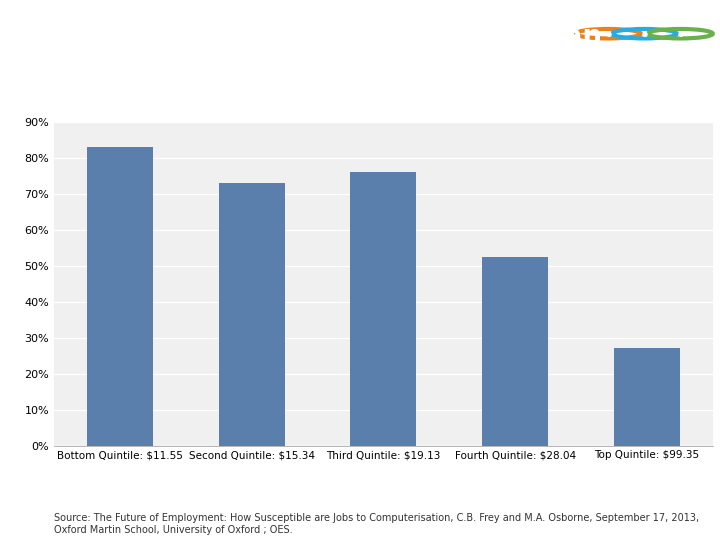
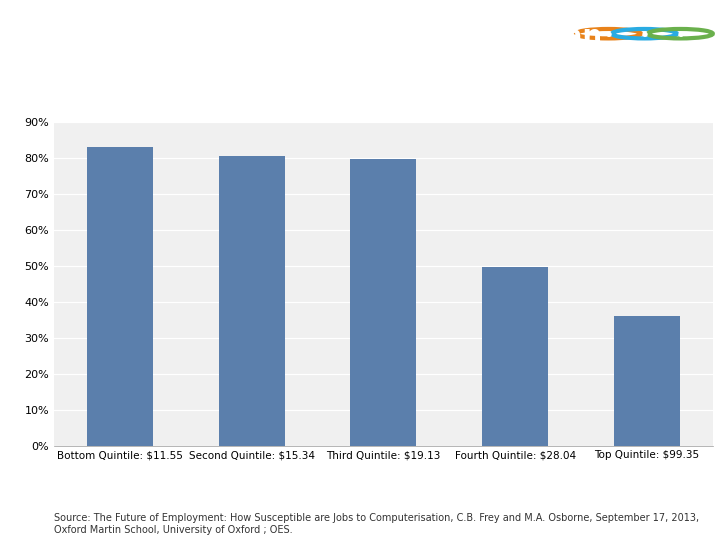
Second Quintile: $15.34: 73.0% -> 80.5%
Third Quintile: $19.13: 76.0% -> 79.5%
Fourth Quintile: $28.04: 52.5% -> 49.5%
Top Quintile: $99.35: 27.0% -> 36.0%
